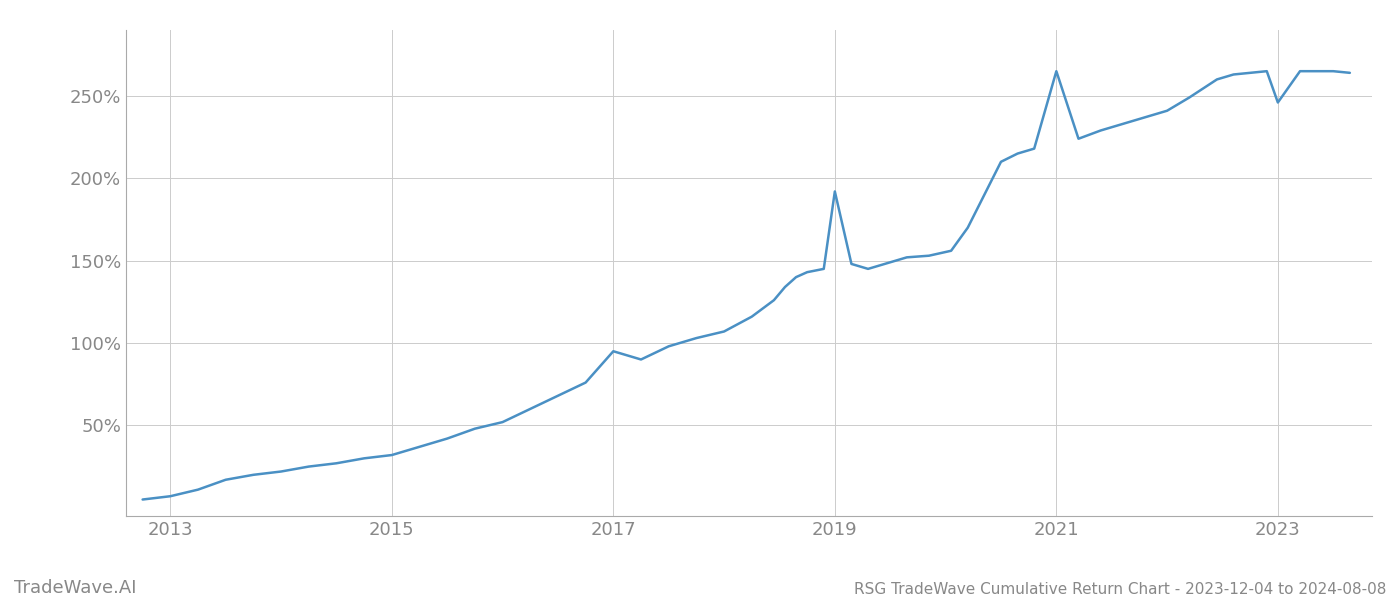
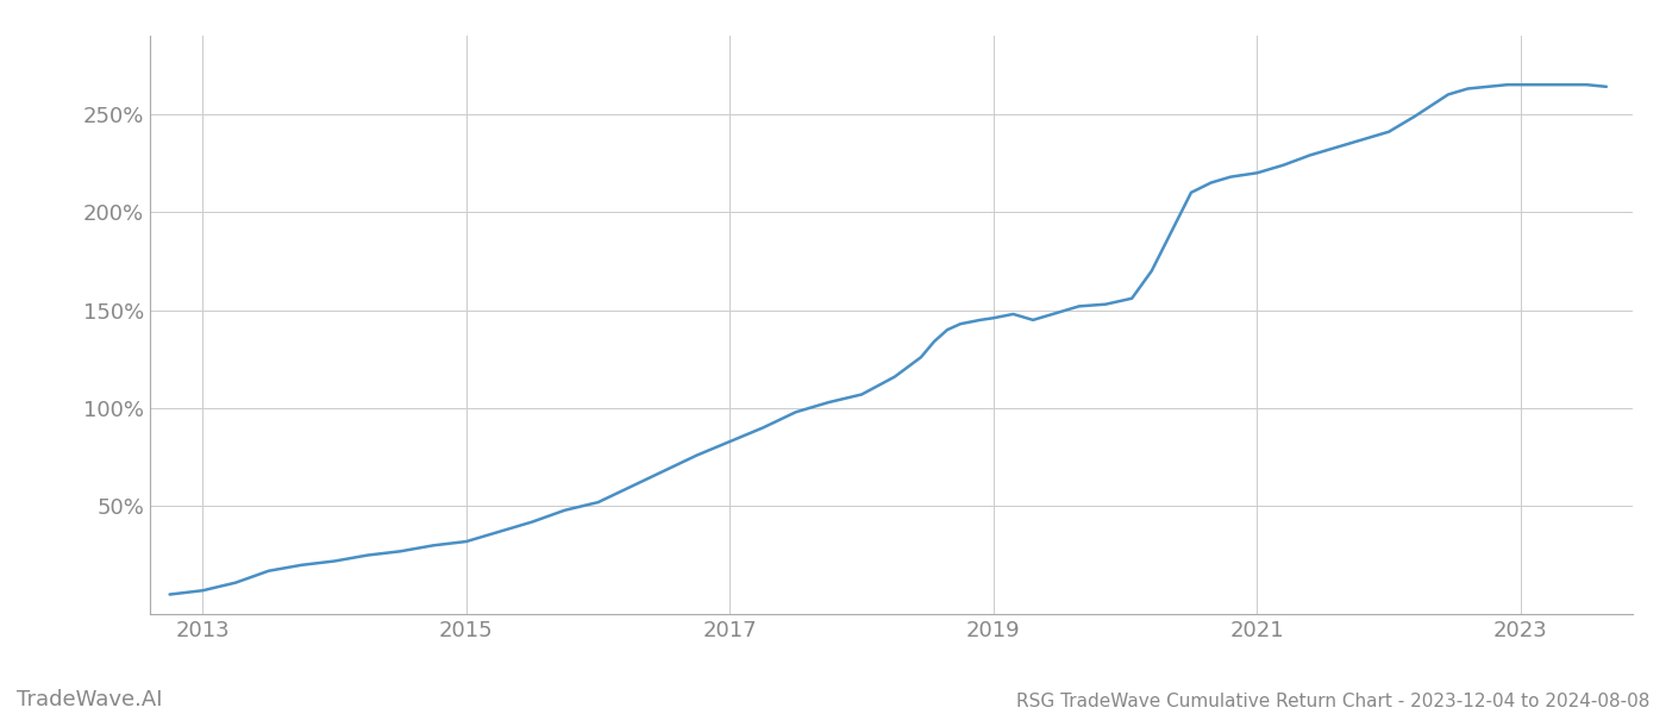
2017: 95% -> 83%
2019: 192% -> 146%
2021: 265% -> 220%
2023: 246% -> 265%
